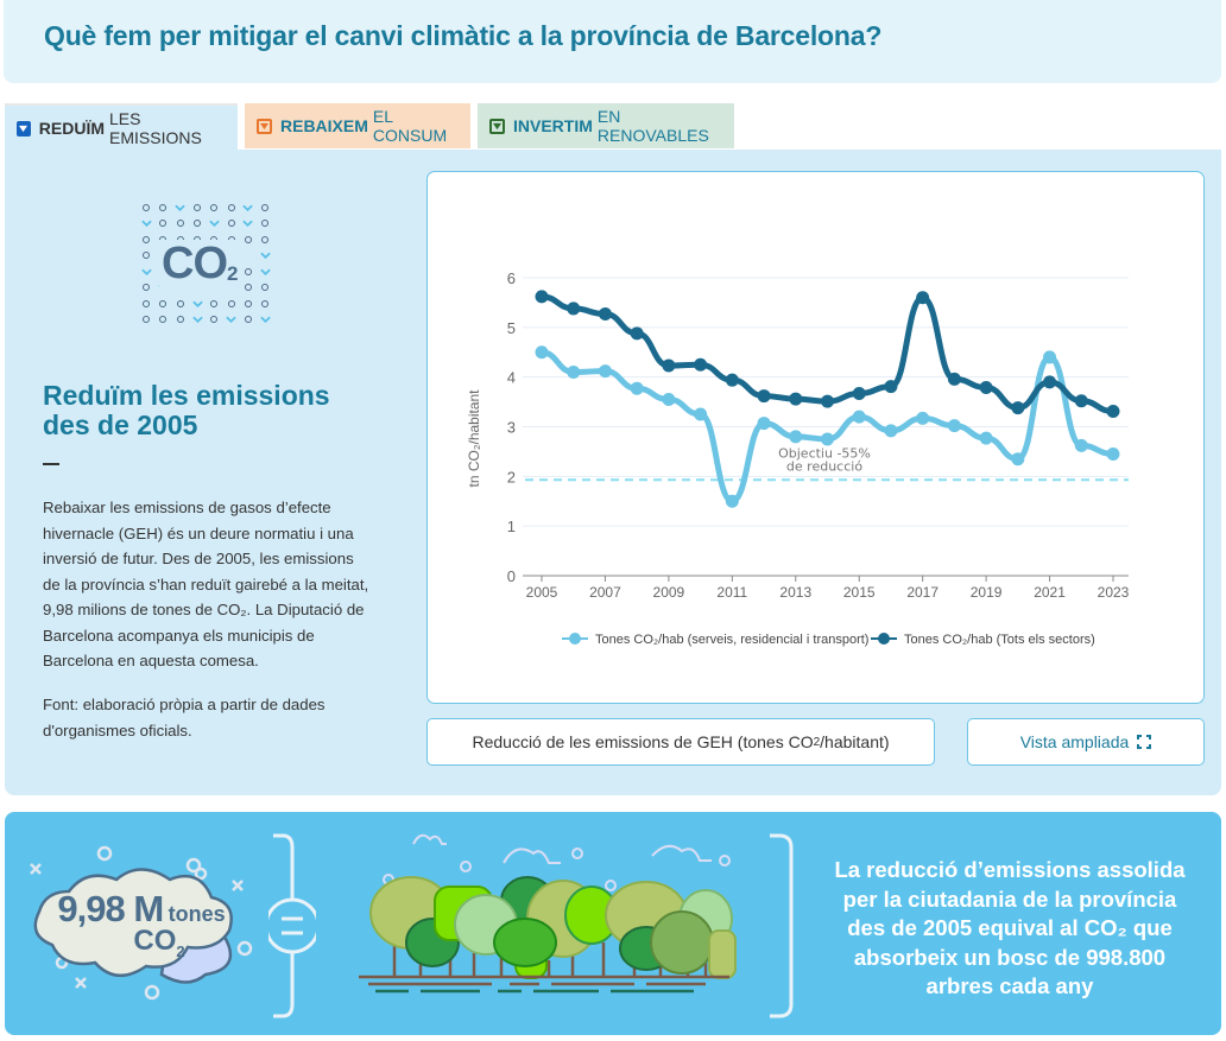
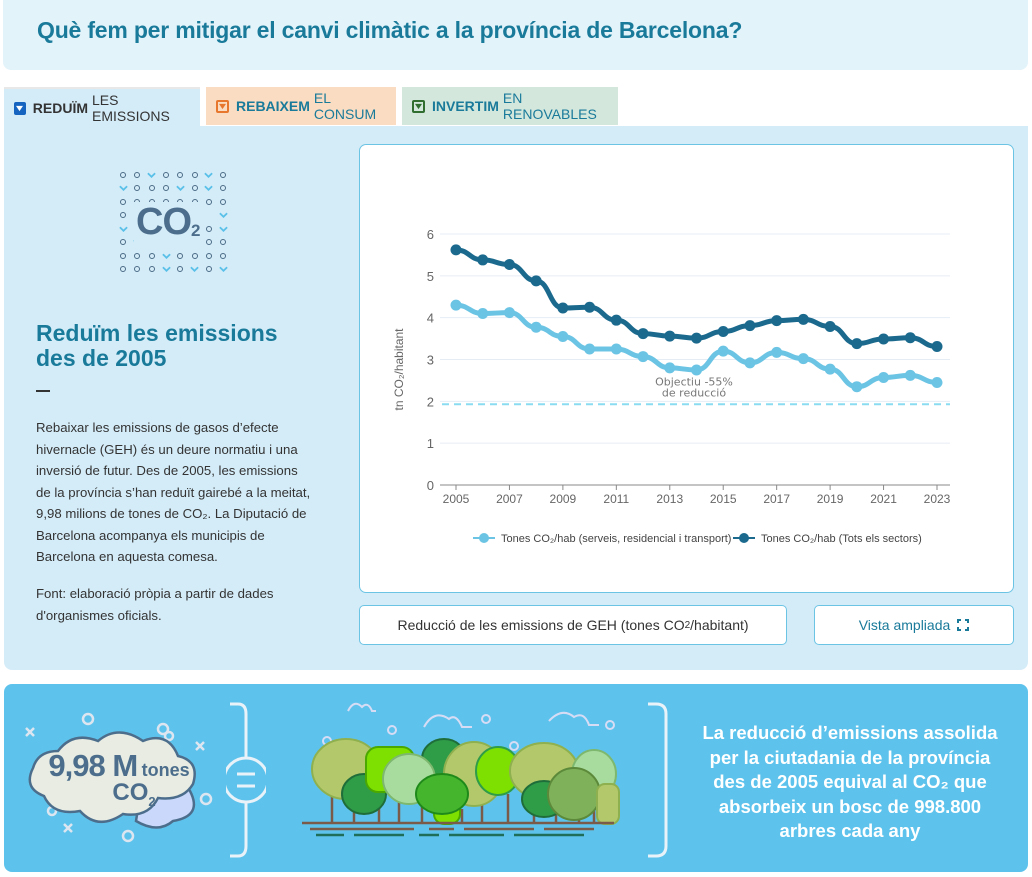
Tones CO₂/hab (serveis, residencial i transport)/2005: 4.5 -> 4.3
Tones CO₂/hab (serveis, residencial i transport)/2011: 1.5 -> 3.2
Tones CO₂/hab (Tots els sectors)/2017: 5.6 -> 3.9
Tones CO₂/hab (serveis, residencial i transport)/2021: 4.4 -> 2.6
Tones CO₂/hab (Tots els sectors)/2021: 3.9 -> 3.5
